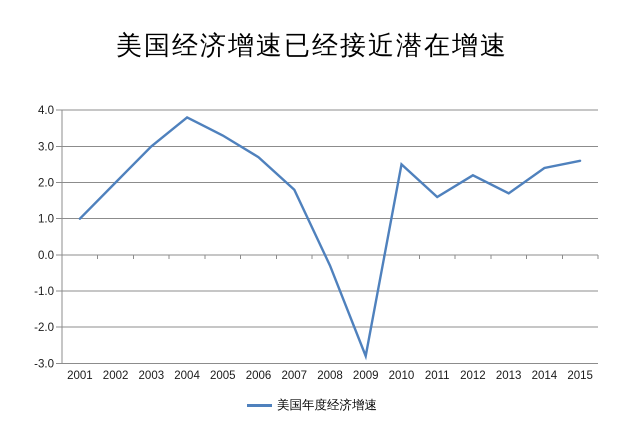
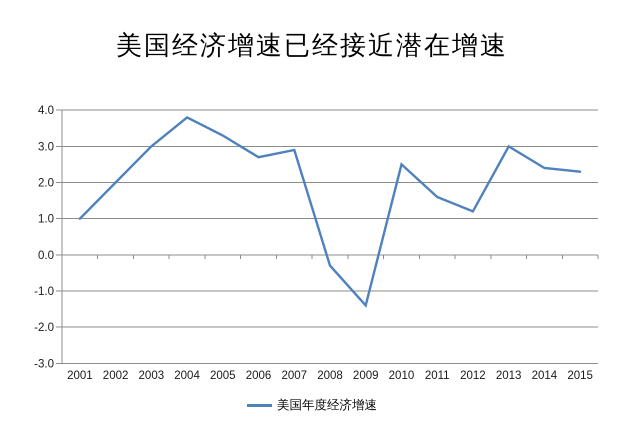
2007: 1.8 -> 2.9
2009: -2.8 -> -1.4
2012: 2.2 -> 1.2
2013: 1.7 -> 3.0
2015: 2.6 -> 2.3
